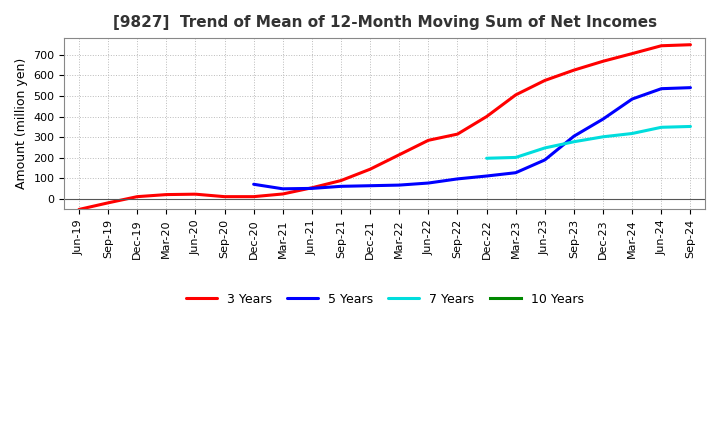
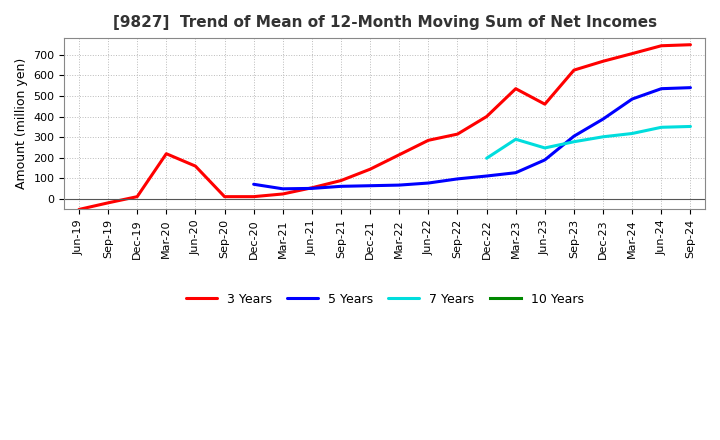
3 Years/Mar-20: 22 -> 220
3 Years/Jun-20: 24 -> 160
3 Years/Mar-23: 505 -> 535
7 Years/Mar-23: 202 -> 290
3 Years/Jun-23: 575 -> 460
